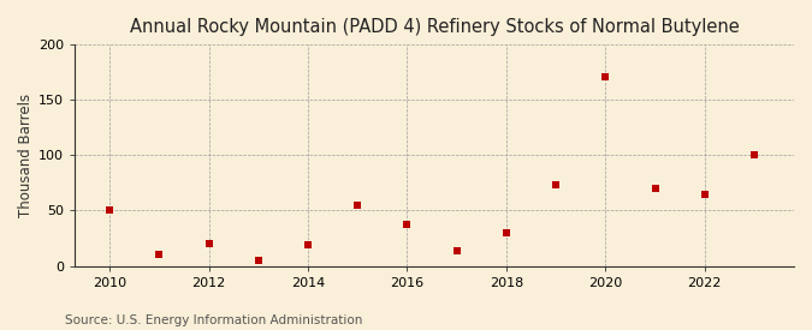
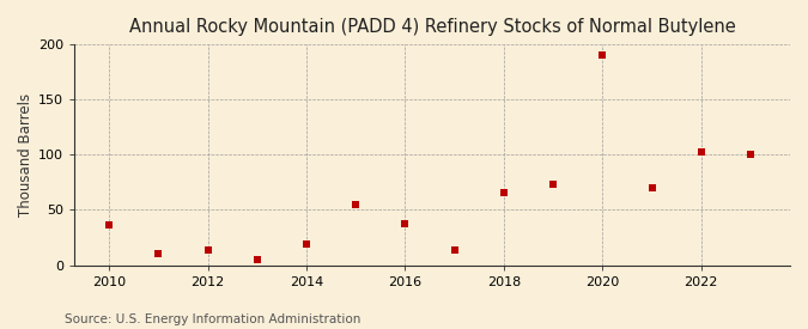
2010: 50 -> 36
2012: 20 -> 14
2018: 30 -> 66
2020: 170 -> 190
2022: 65 -> 102
